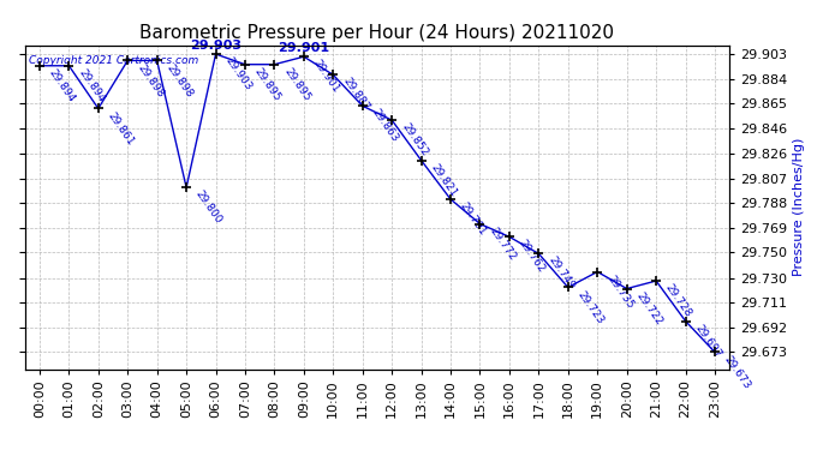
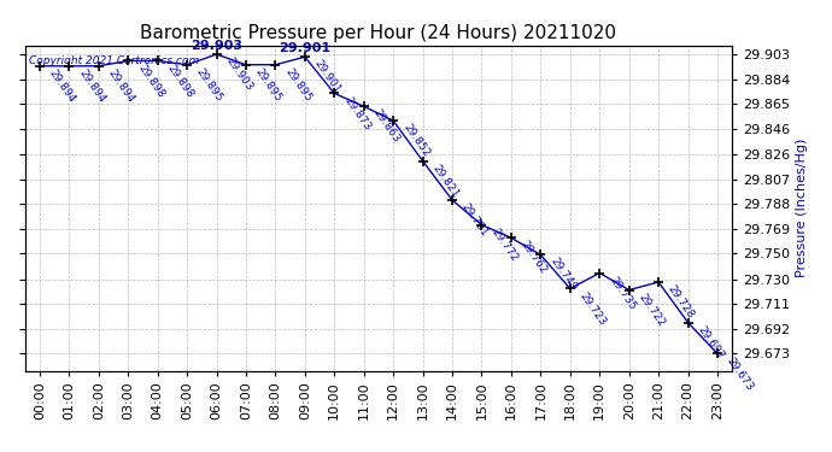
02:00: 29.861 -> 29.894
05:00: 29.800 -> 29.895
10:00: 29.887 -> 29.873
